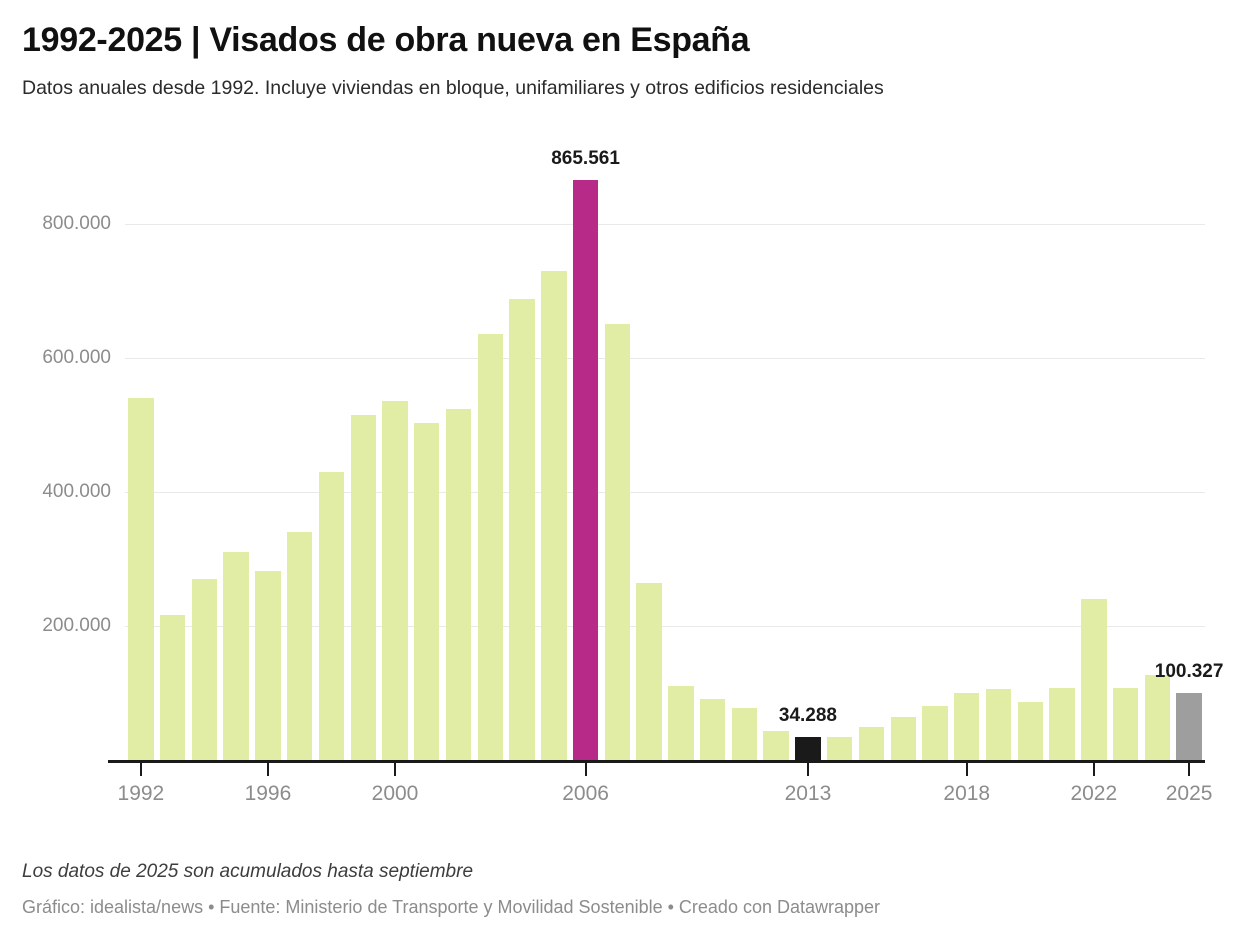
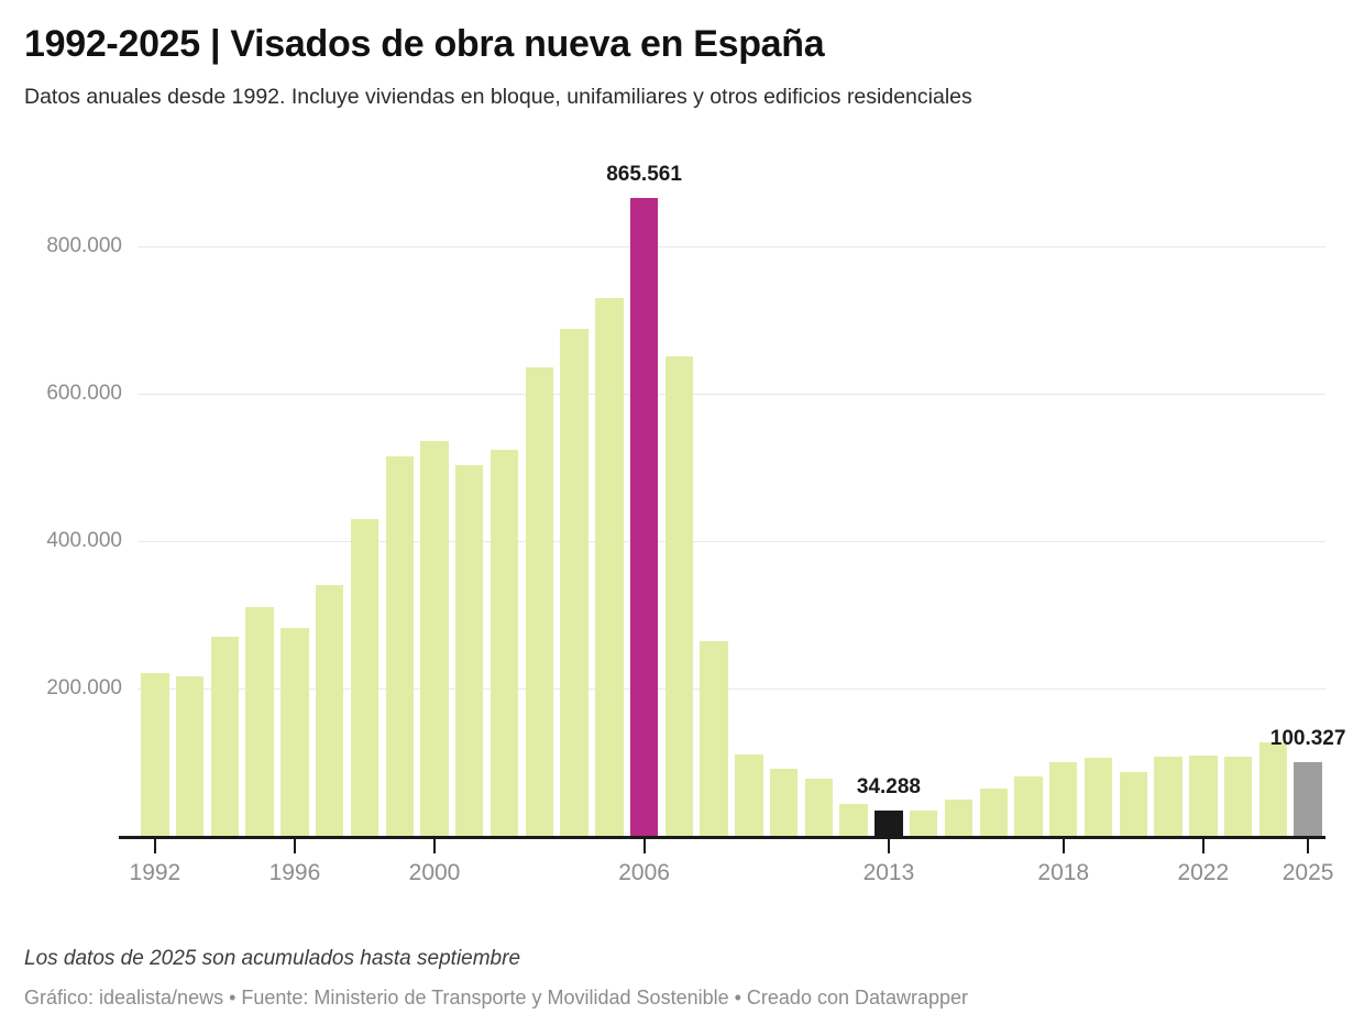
1992: 540000 -> 220000
2022: 240000 -> 110000
